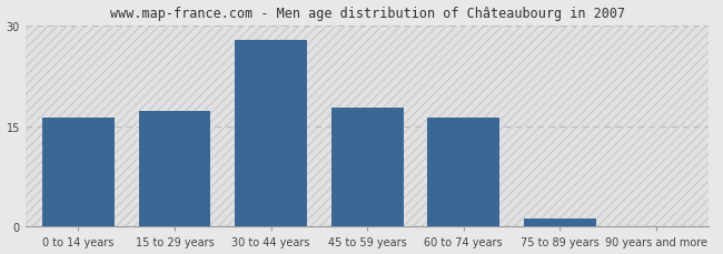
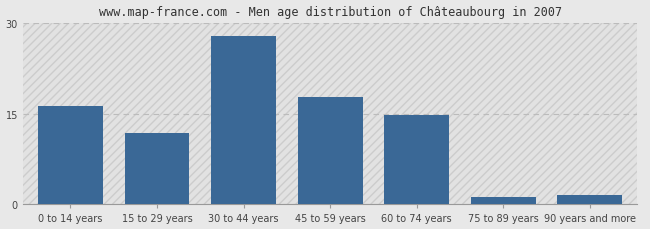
15 to 29 years: 17.2 -> 11.8
60 to 74 years: 16.2 -> 14.8
90 years and more: 0.1 -> 1.6
